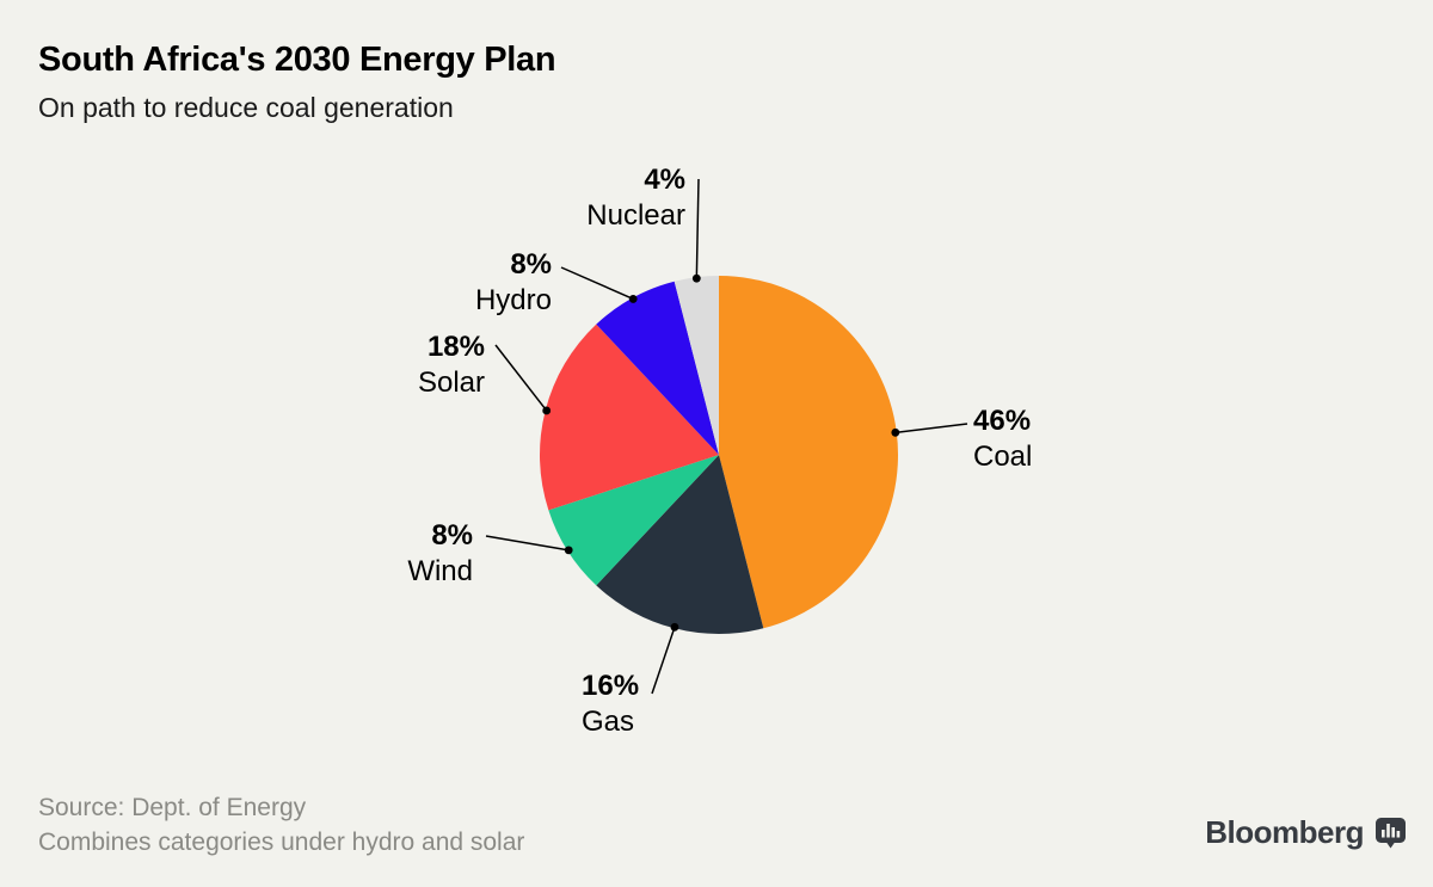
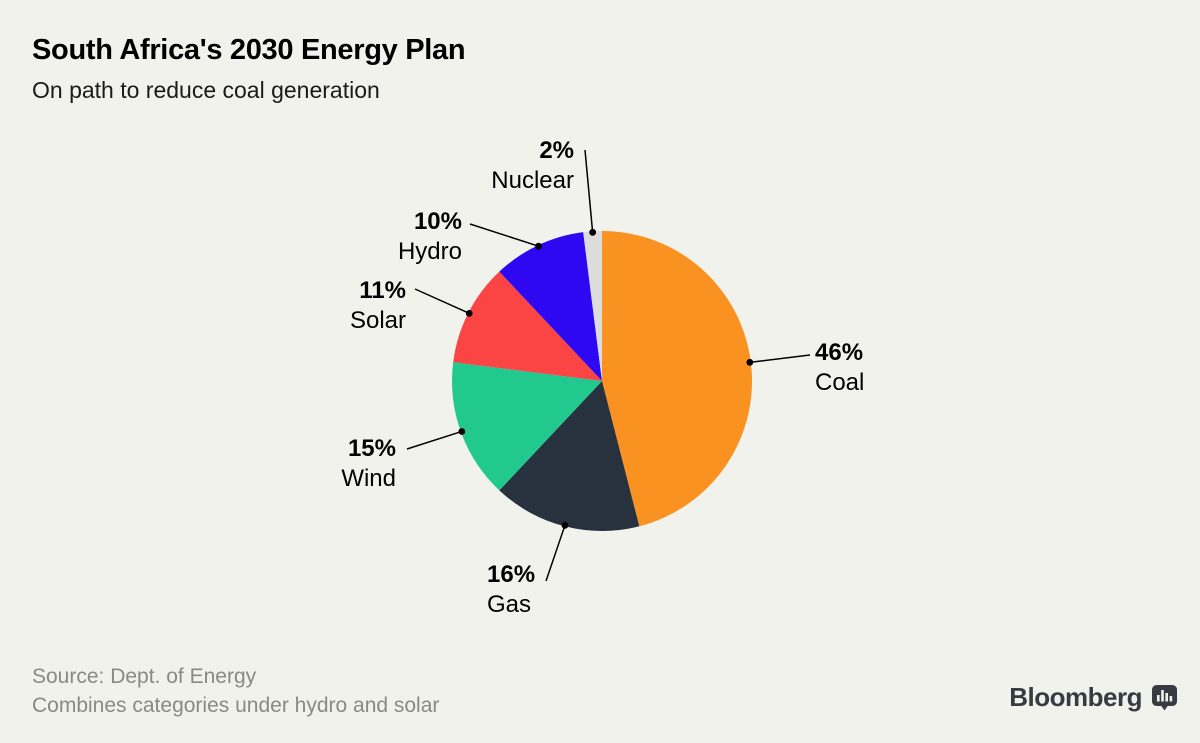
Wind: 8% -> 15%
Solar: 18% -> 11%
Hydro: 8% -> 10%
Nuclear: 4% -> 2%
